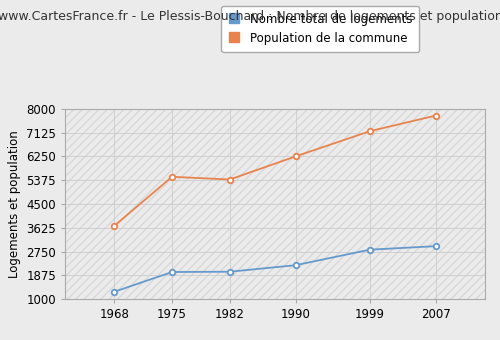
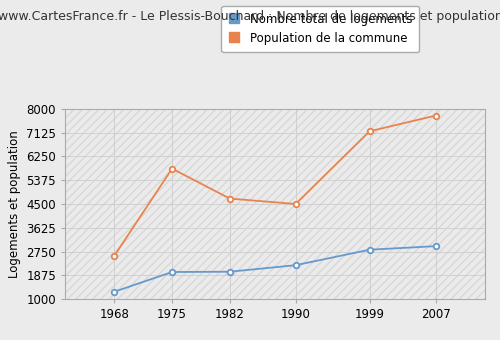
Population de la commune/1968: 3700 -> 2600
Population de la commune/1975: 5500 -> 5800
Population de la commune/1982: 5400 -> 4700
Population de la commune/1990: 6250 -> 4500
